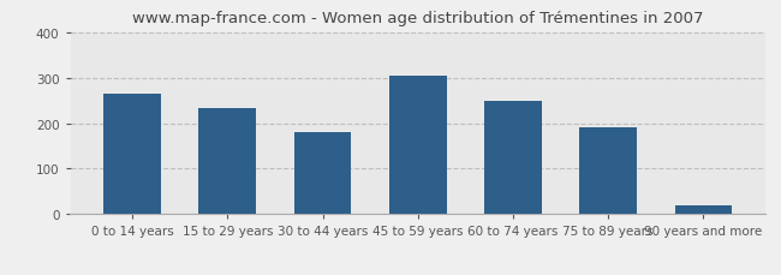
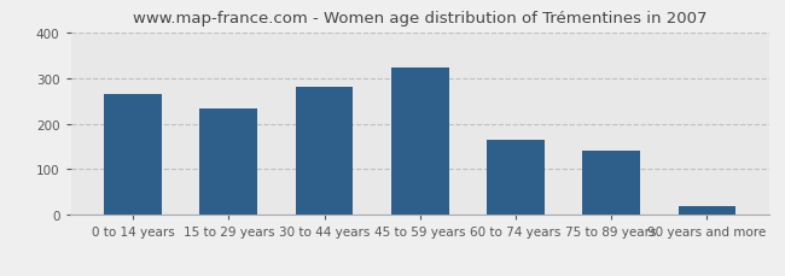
30 to 44 years: 180 -> 280
45 to 59 years: 305 -> 323
60 to 74 years: 250 -> 165
75 to 89 years: 190 -> 140
